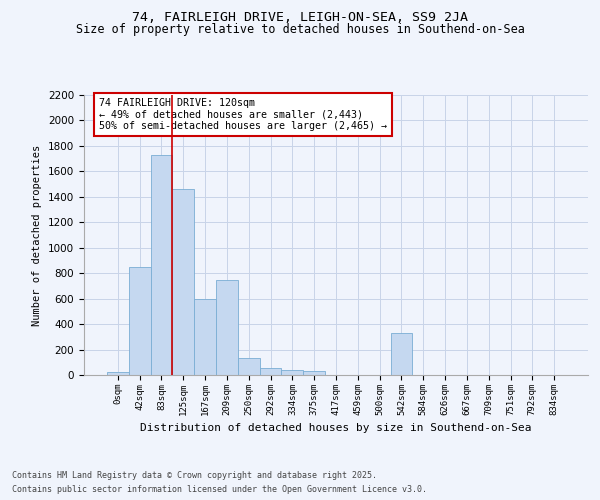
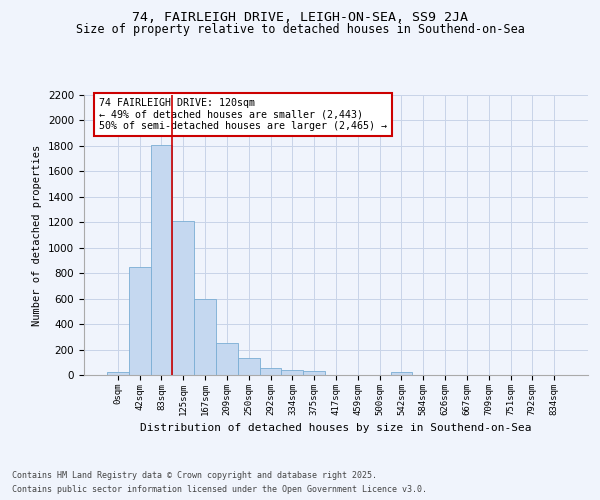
83sqm: 1730 -> 1810
125sqm: 1460 -> 1210
209sqm: 750 -> 260
542sqm: 330 -> 20
